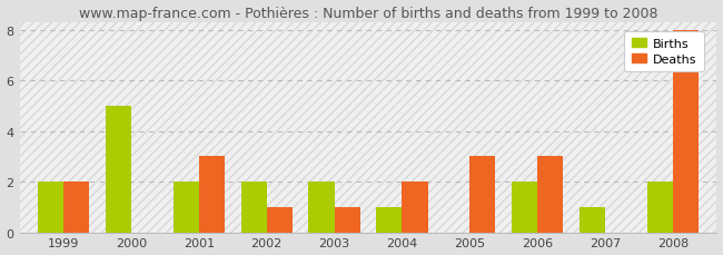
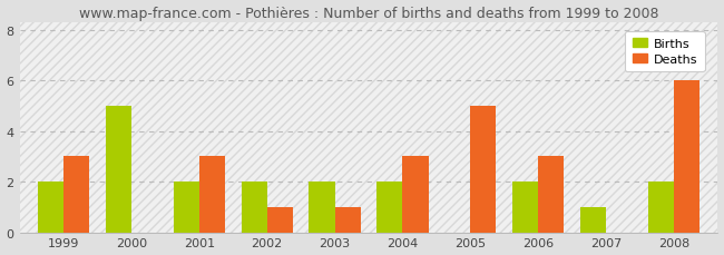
Deaths/1999: 2 -> 3
Births/2004: 1 -> 2
Deaths/2004: 2 -> 3
Deaths/2005: 3 -> 5
Deaths/2008: 8 -> 6
